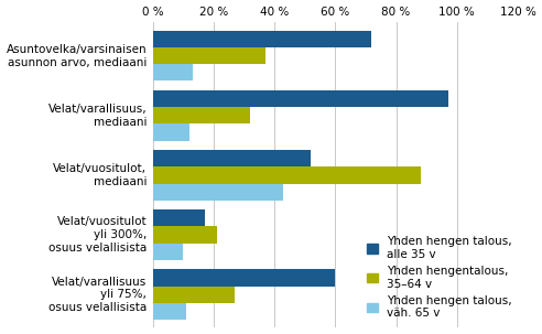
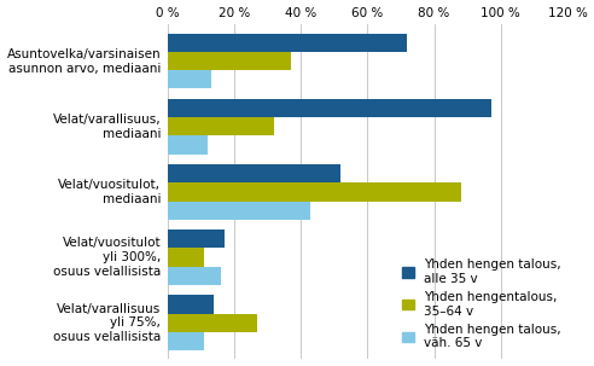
Yhden hengentalous, 35–64 v/Velat/vuositulot yli 300%, osuus velallisista: 21 % -> 11 %
Yhden hengen talous, väh. 65 v/Velat/vuositulot yli 300%, osuus velallisista: 10 % -> 16 %
Yhden hengen talous, alle 35 v/Velat/varallisuus yli 75%, osuus velallisista: 60 % -> 14 %
